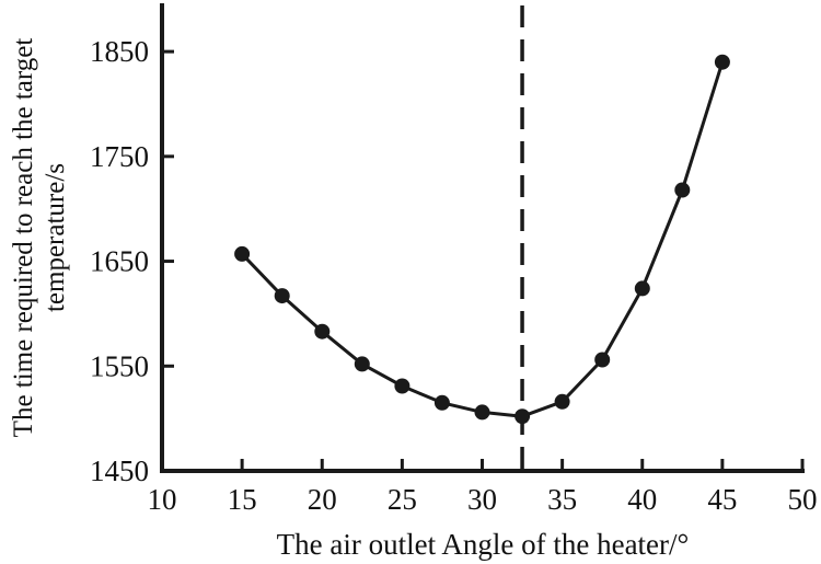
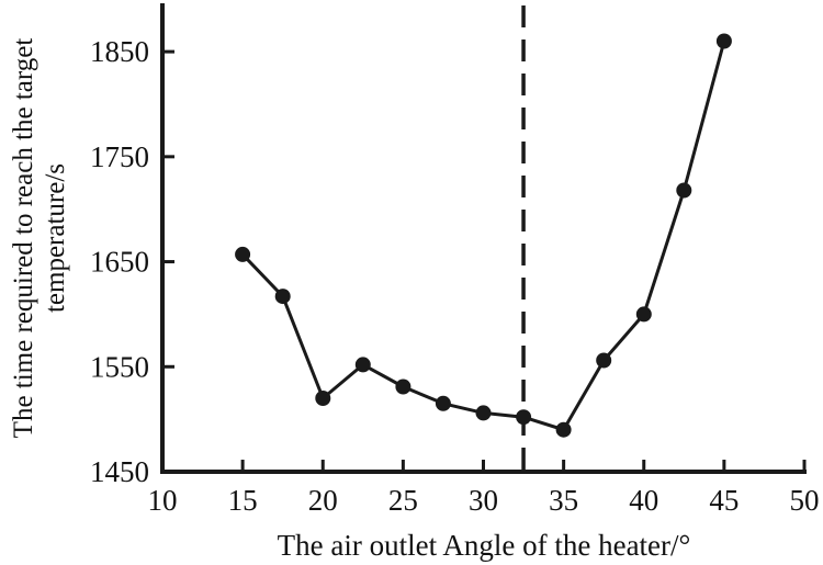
20: 1580 -> 1520
35: 1520 -> 1490
40: 1620 -> 1600
45: 1840 -> 1860
